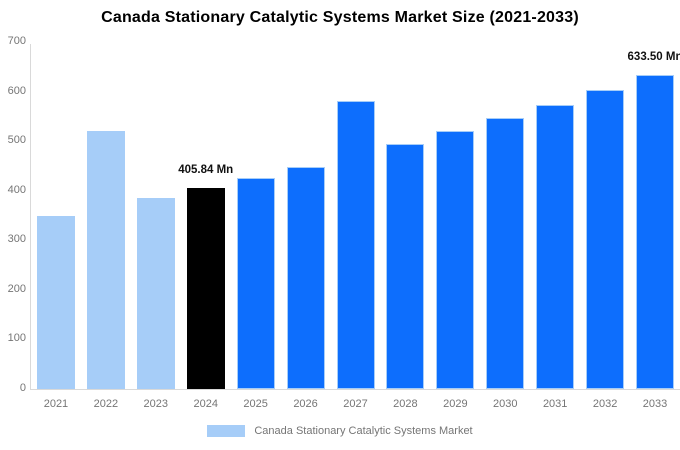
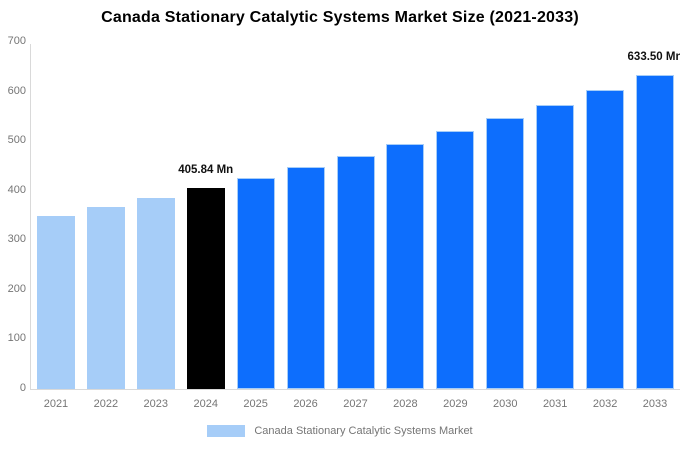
2022: 520 -> 370
2027: 580 -> 470
